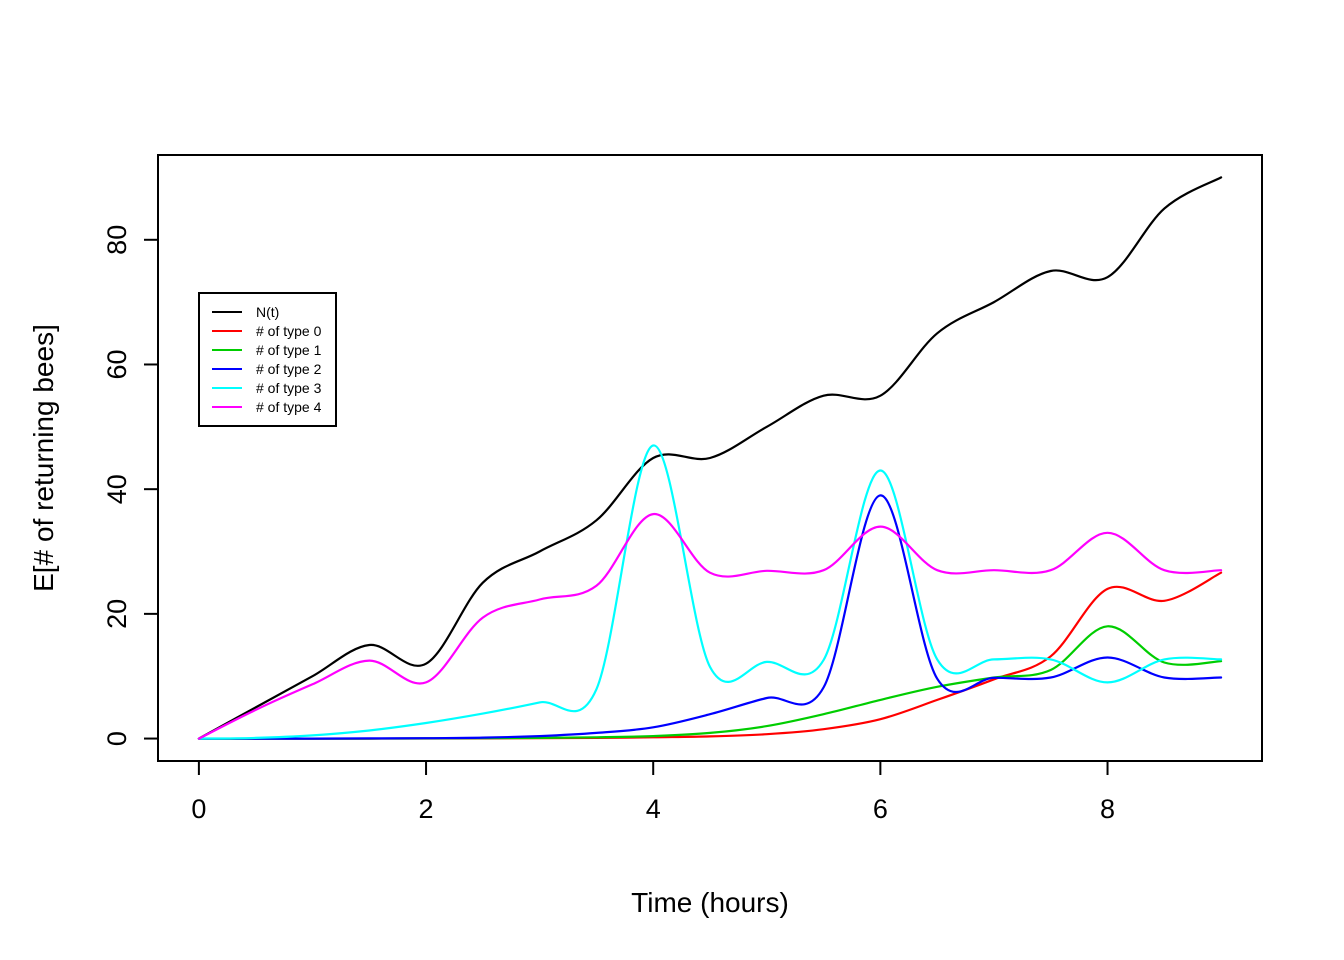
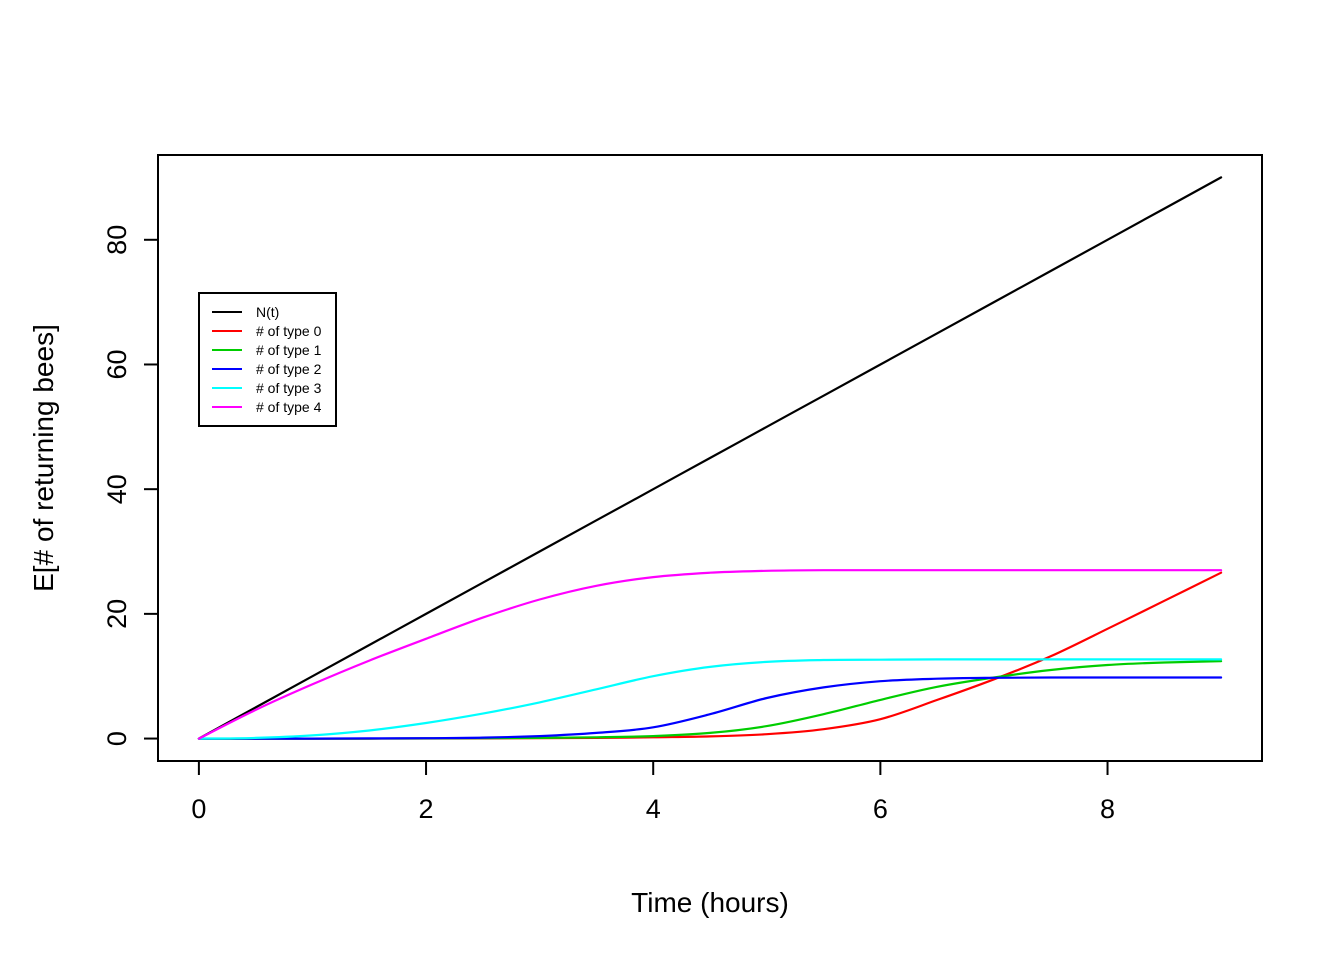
N(t)/2: 12 -> 20
# of type 4/2: 9 -> 16
N(t)/4: 45 -> 40
# of type 3/4: 47 -> 10
# of type 4/4: 36 -> 26
N(t)/6: 55 -> 60
# of type 2/6: 39 -> 9
# of type 3/6: 43 -> 13
# of type 4/6: 34 -> 27
N(t)/8: 74 -> 80
# of type 0/8: 24 -> 18
# of type 1/8: 18 -> 12
# of type 2/8: 13 -> 10
# of type 3/8: 9 -> 13
# of type 4/8: 33 -> 27
